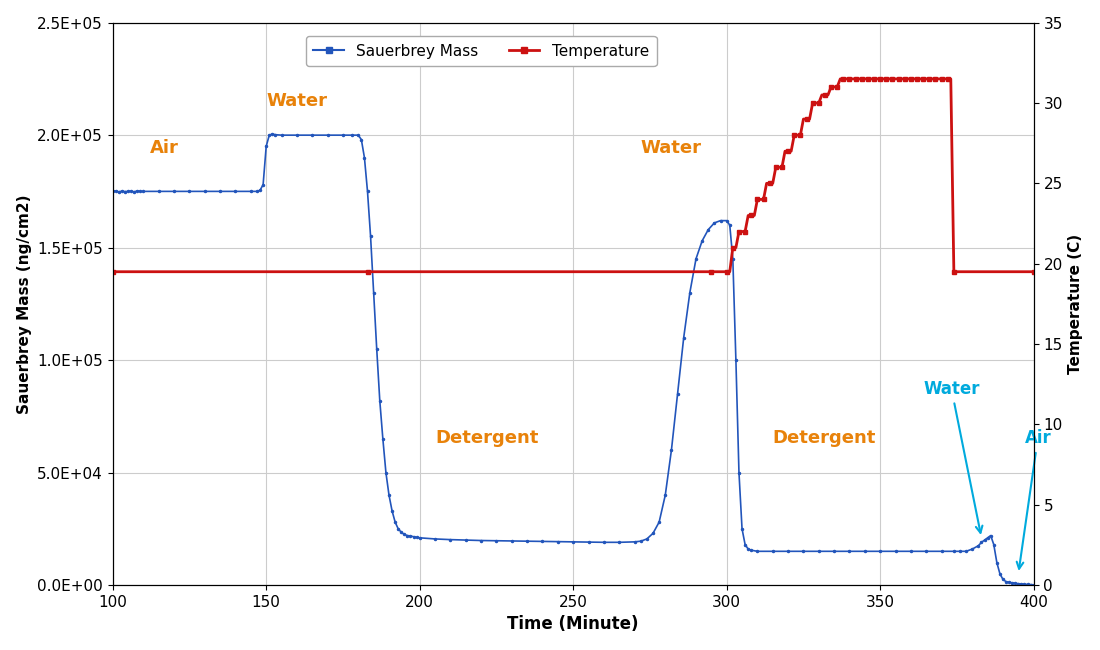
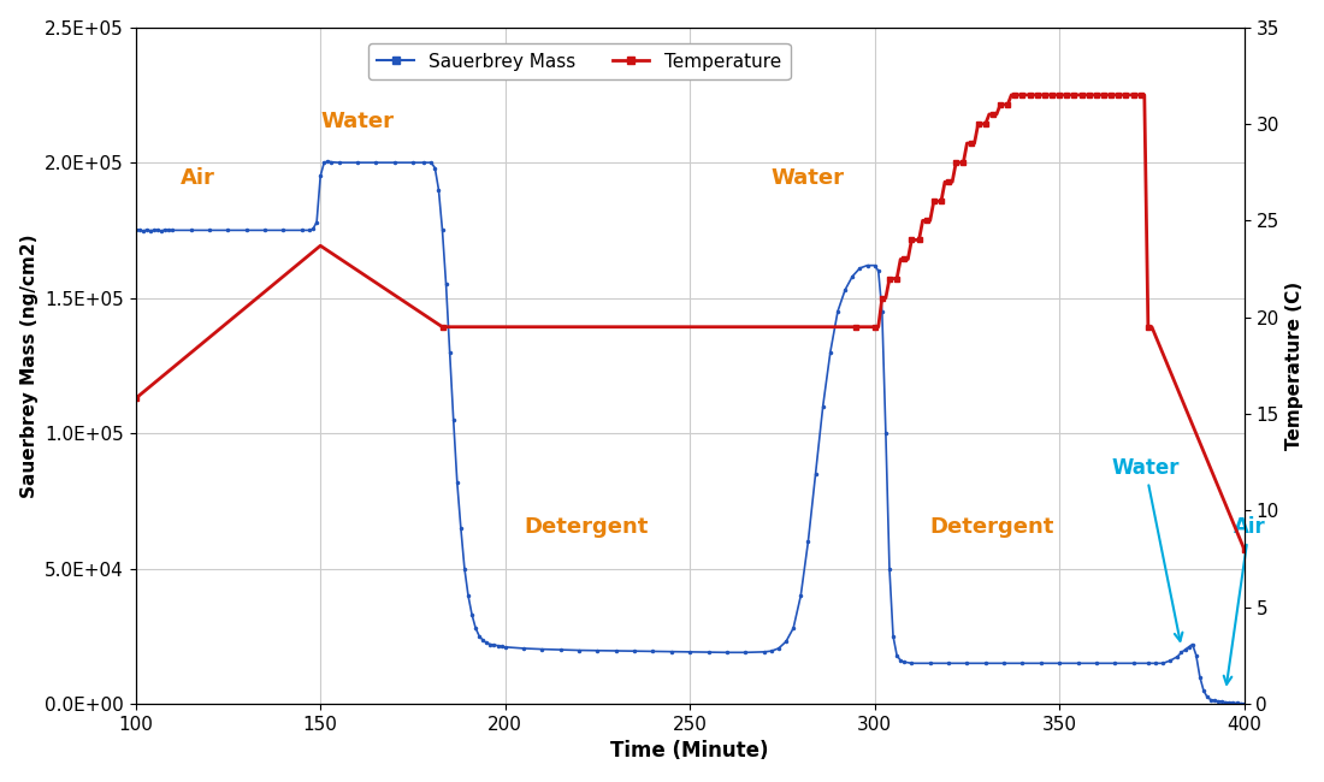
Temperature/100: 19.5 -> 15.8
Temperature/150: 19.5 -> 23.7
Temperature/400: 19.5 -> 8.0
